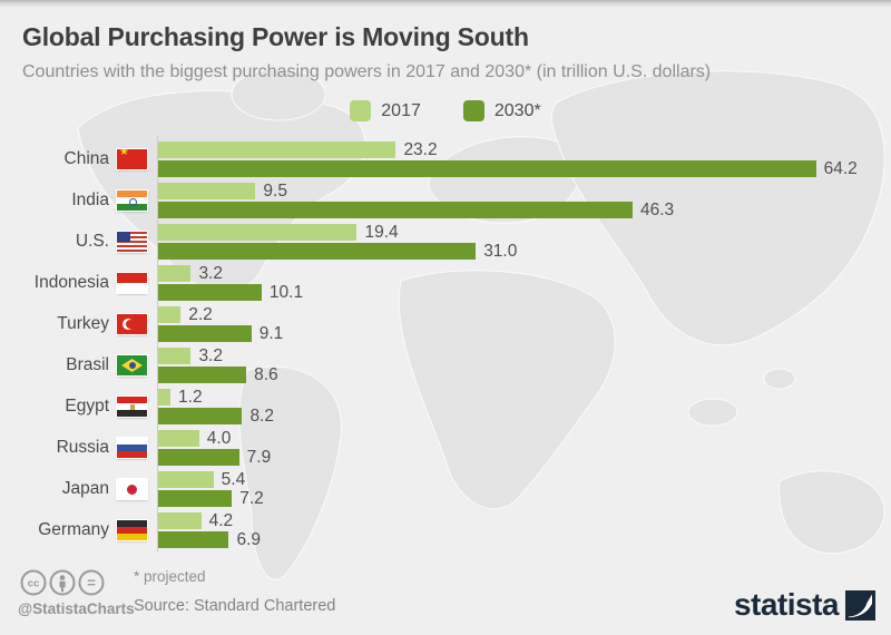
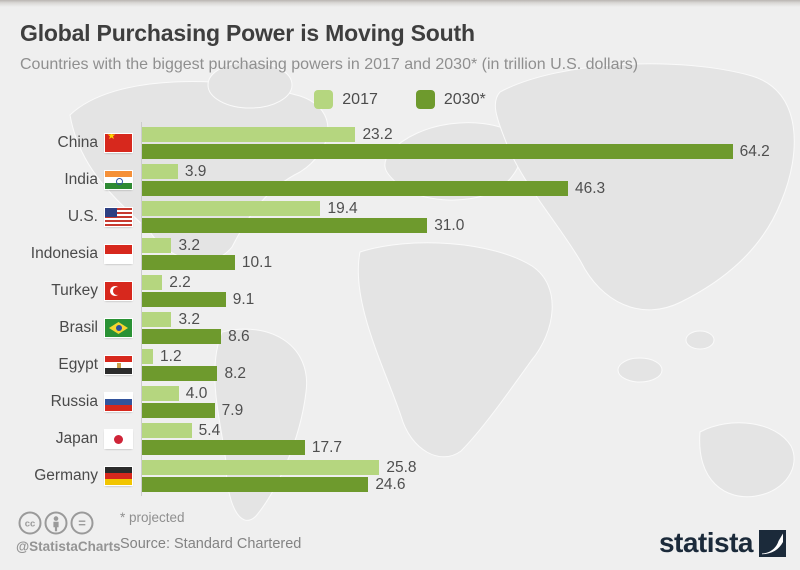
2017/India: 9.5 -> 3.9
2030*/Japan: 7.2 -> 17.7
2017/Germany: 4.2 -> 25.8
2030*/Germany: 6.9 -> 24.6
